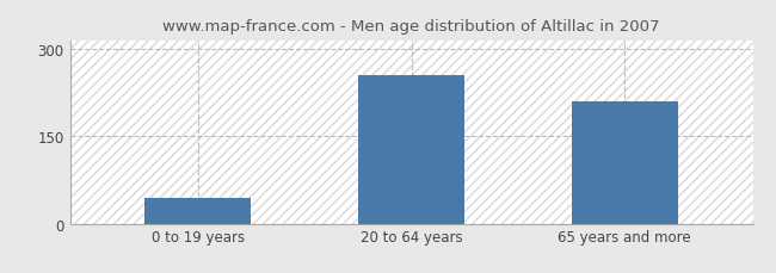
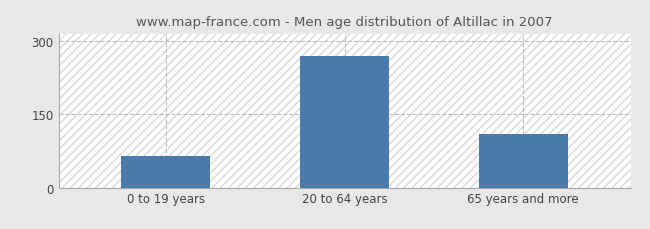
0 to 19 years: 45 -> 65
20 to 64 years: 255 -> 270
65 years and more: 210 -> 110
